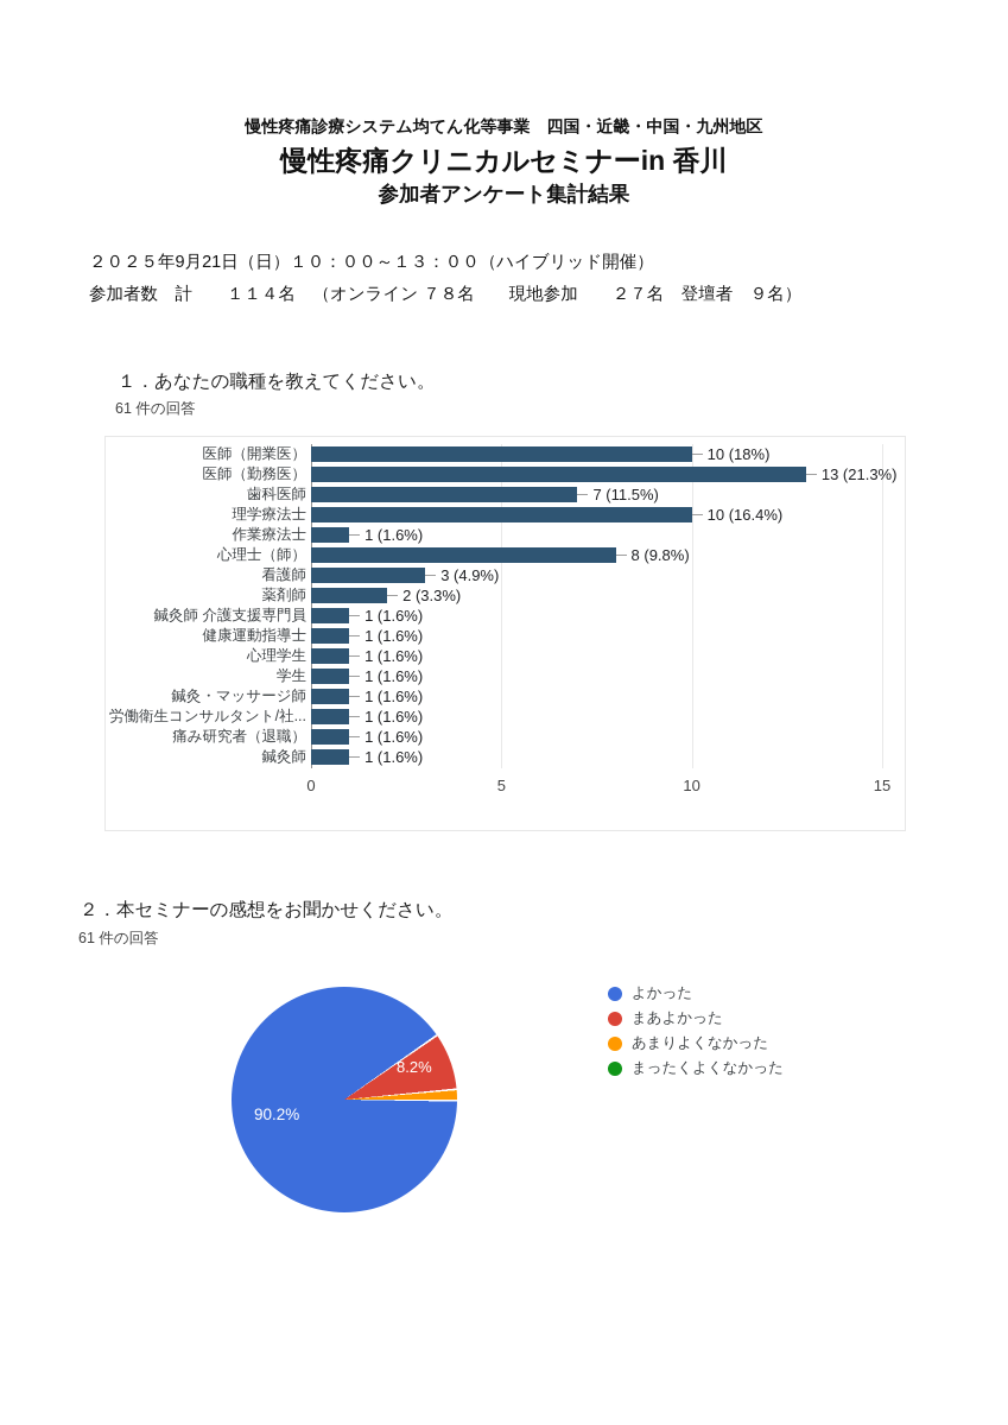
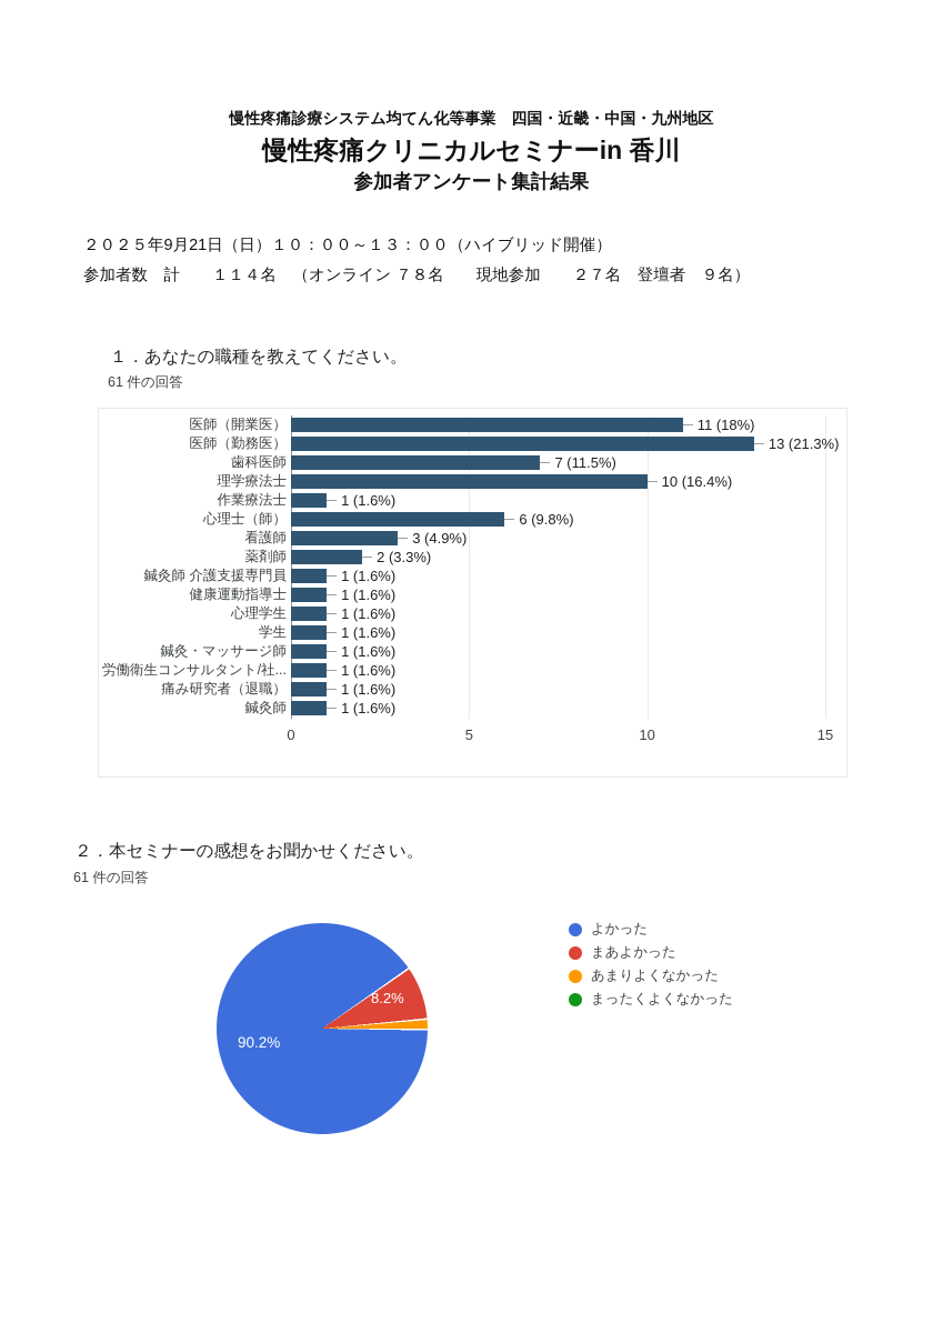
１．あなたの職種を教えてください。/医師（開業医）: 10 -> 11
１．あなたの職種を教えてください。/心理士（師）: 8 -> 6
